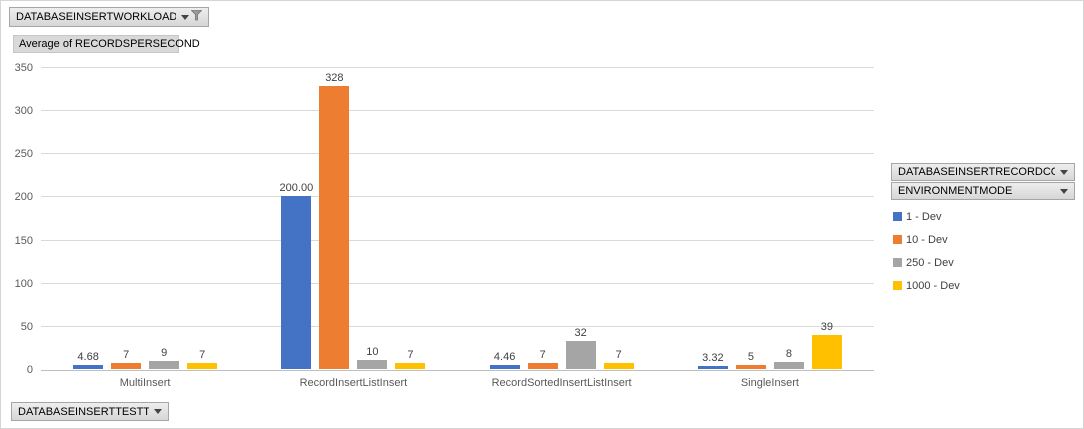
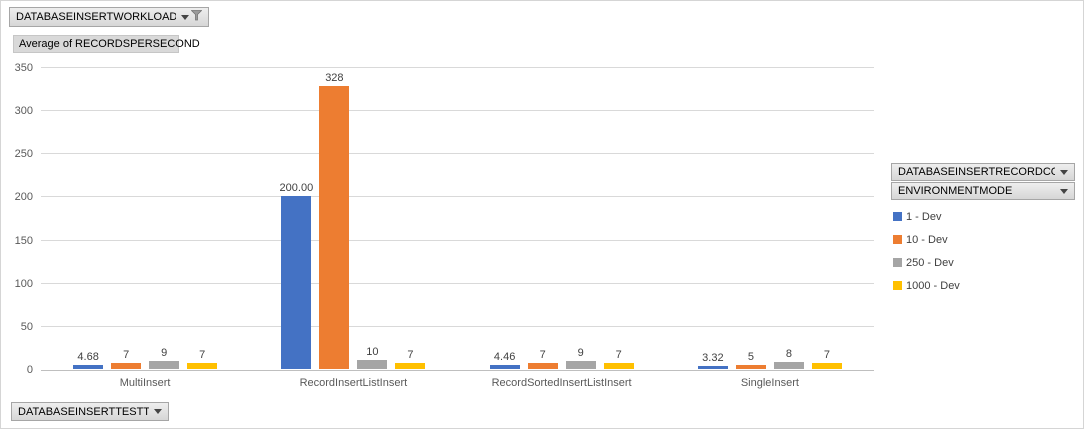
250 - Dev/RecordSortedInsertListInsert: 32 -> 9
1000 - Dev/SingleInsert: 39 -> 7
